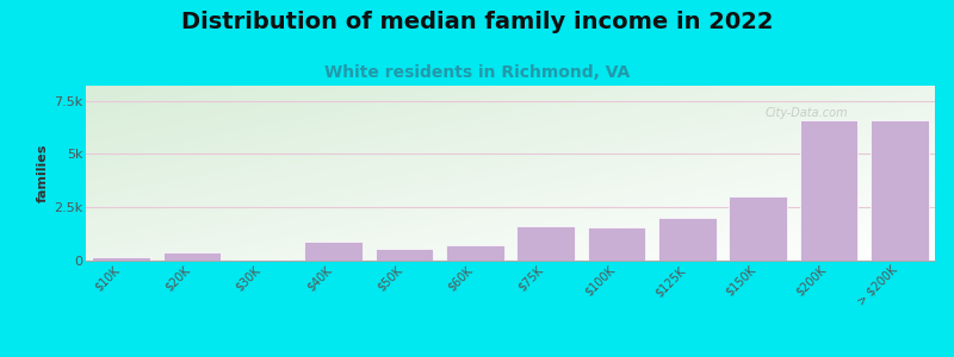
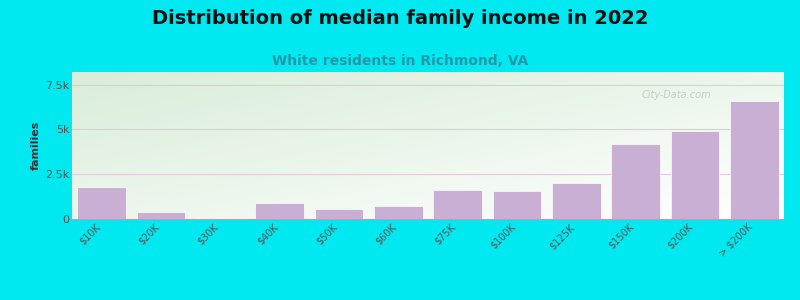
$10K: 0.2k -> 1.8k
$150K: 3.0k -> 4.2k
$200K: 6.6k -> 4.9k
